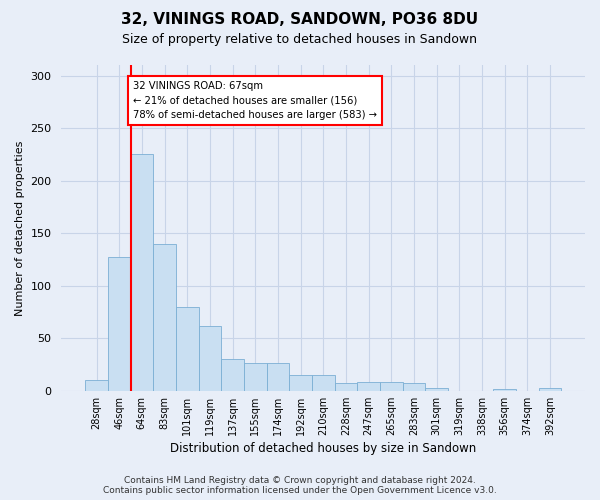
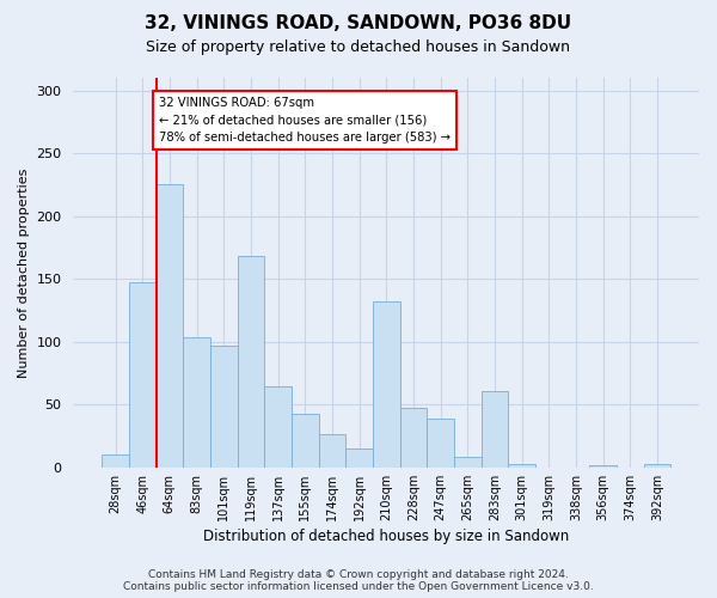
46sqm: 127 -> 147
83sqm: 140 -> 104
101sqm: 80 -> 97
119sqm: 62 -> 168
137sqm: 30 -> 65
155sqm: 26 -> 43
210sqm: 15 -> 132
228sqm: 7 -> 47
247sqm: 8 -> 39
283sqm: 7 -> 61
